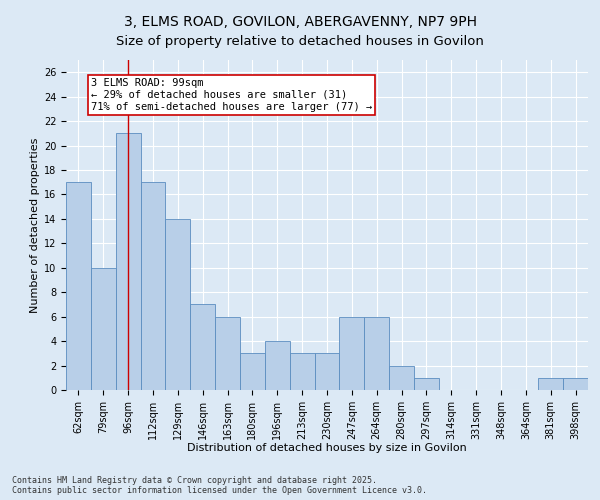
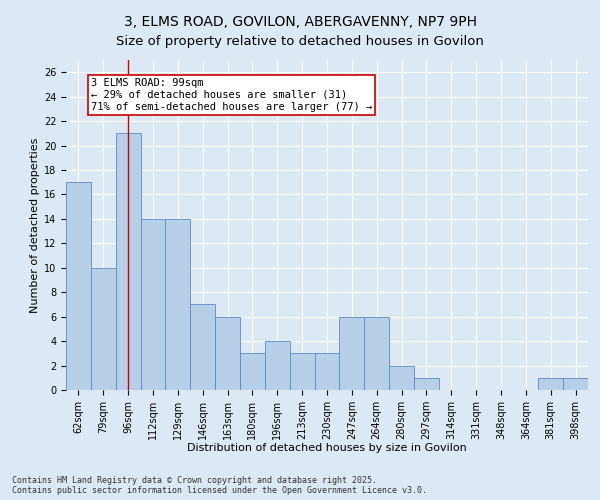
112sqm: 17 -> 14
